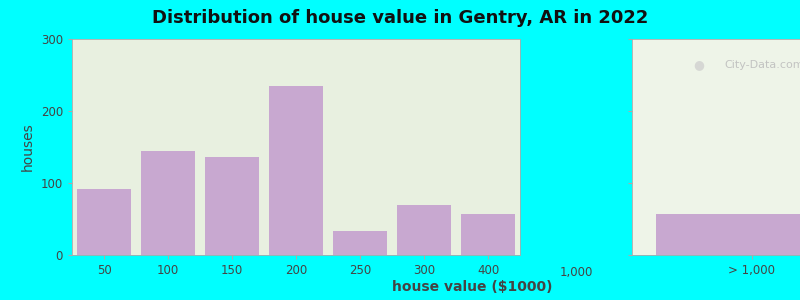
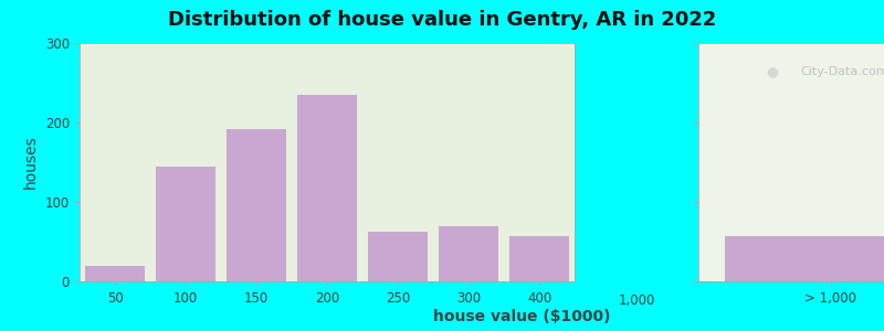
50: 92 -> 20
150: 136 -> 192
250: 34 -> 62
